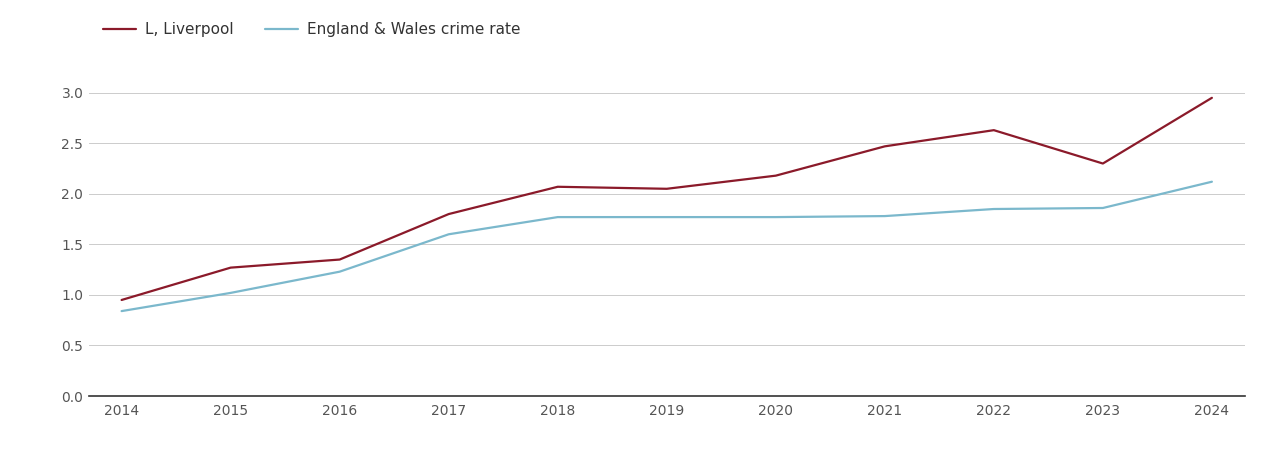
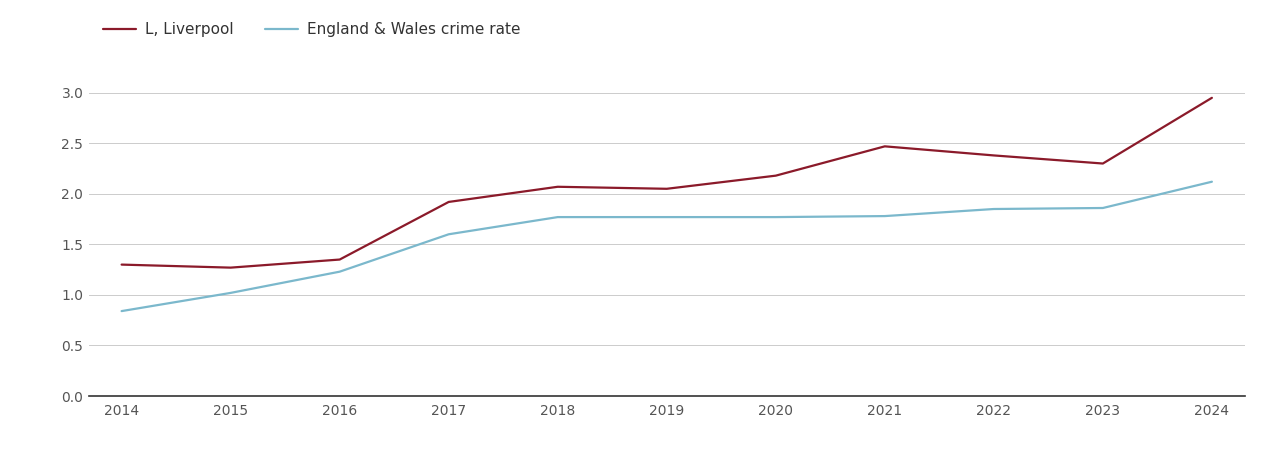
L, Liverpool/2014: 0.95 -> 1.30
L, Liverpool/2017: 1.80 -> 1.92
L, Liverpool/2022: 2.63 -> 2.38
